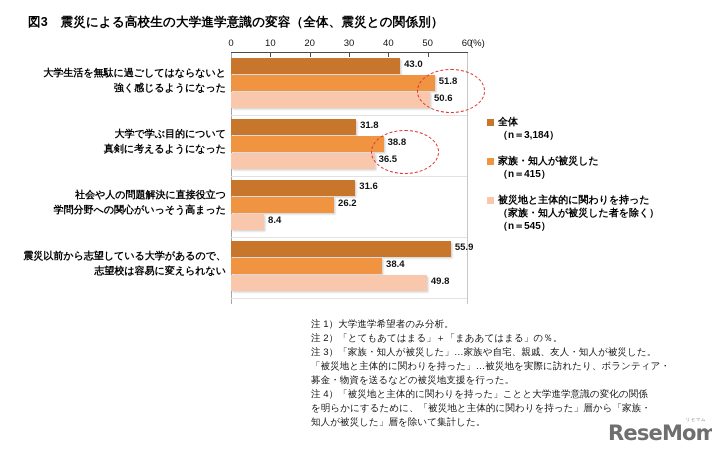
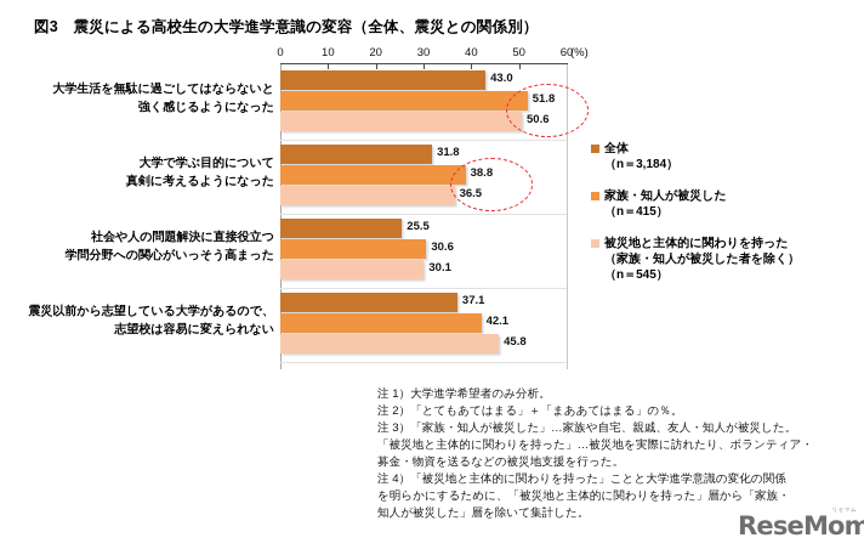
全体（n＝3,184）/社会や人の問題解決に直接役立つ 学問分野への関心がいっそう高まった: 31.6 -> 25.5
家族・知人が被災した（n＝415）/社会や人の問題解決に直接役立つ 学問分野への関心がいっそう高まった: 26.2 -> 30.6
被災地と主体的に関わりを持った（家族・知人が被災した者を除く）（n＝545）/社会や人の問題解決に直接役立つ 学問分野への関心がいっそう高まった: 8.4 -> 30.1
全体（n＝3,184）/震災以前から志望している大学があるので、 志望校は容易に変えられない: 55.9 -> 37.1
家族・知人が被災した（n＝415）/震災以前から志望している大学があるので、 志望校は容易に変えられない: 38.4 -> 42.1
被災地と主体的に関わりを持った（家族・知人が被災した者を除く）（n＝545）/震災以前から志望している大学があるので、 志望校は容易に変えられない: 49.8 -> 45.8
